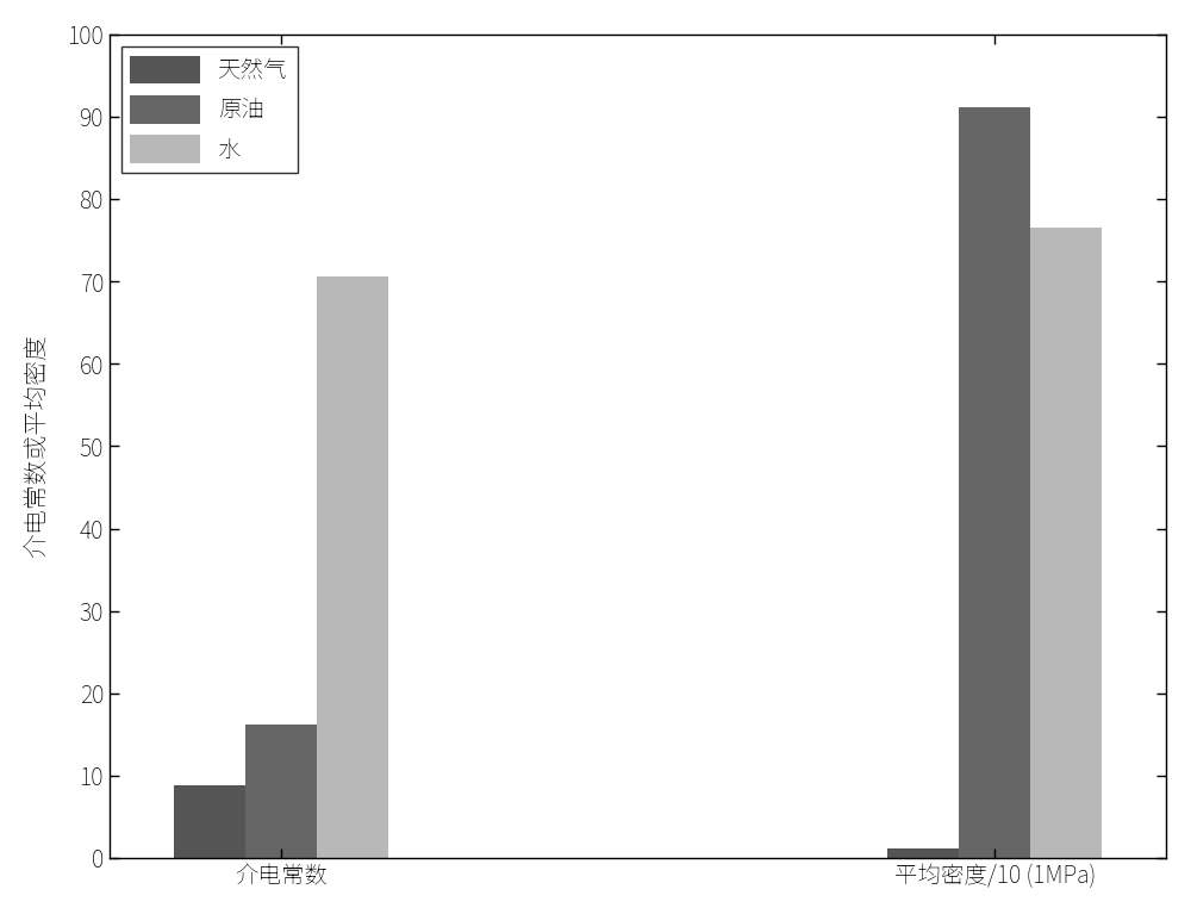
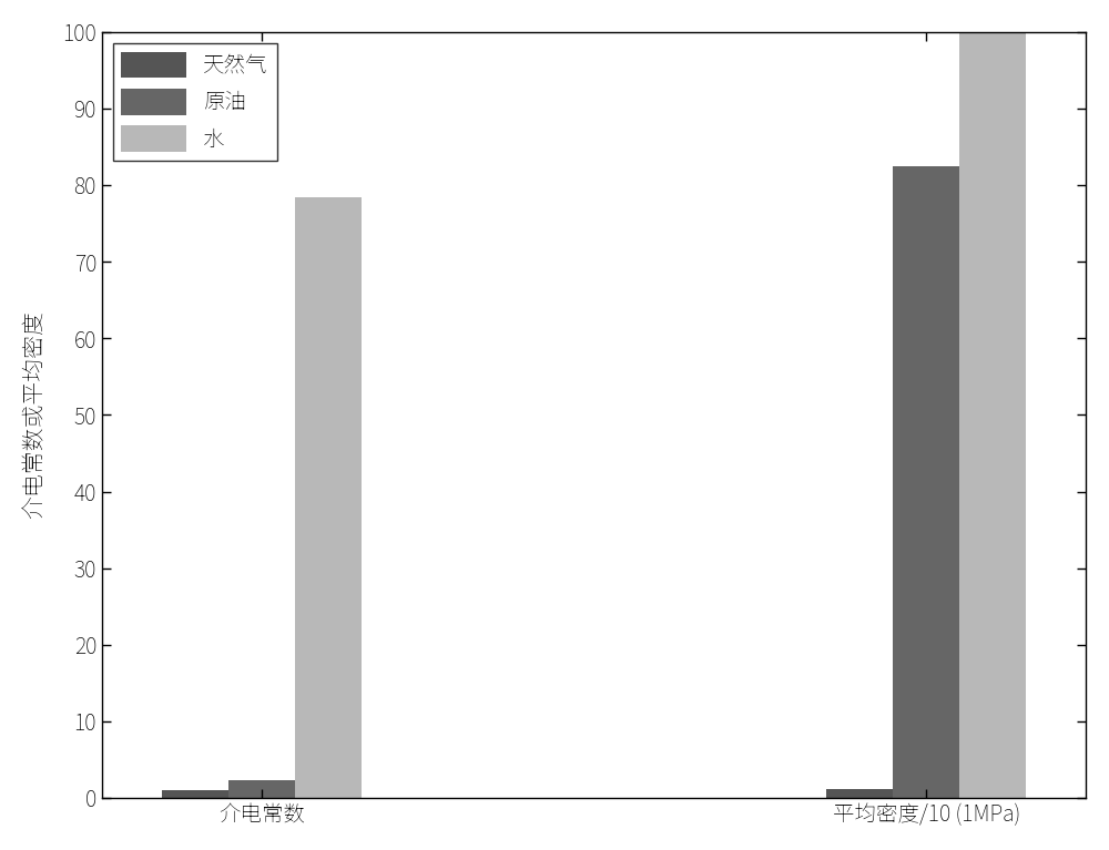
天然气/介电常数: 8.8 -> 1.0
原油/介电常数: 16.2 -> 2.3
水/介电常数: 70.6 -> 78.5
原油/平均密度/10 (1MPa): 91.2 -> 82.5
水/平均密度/10 (1MPa): 76.6 -> 100.0
